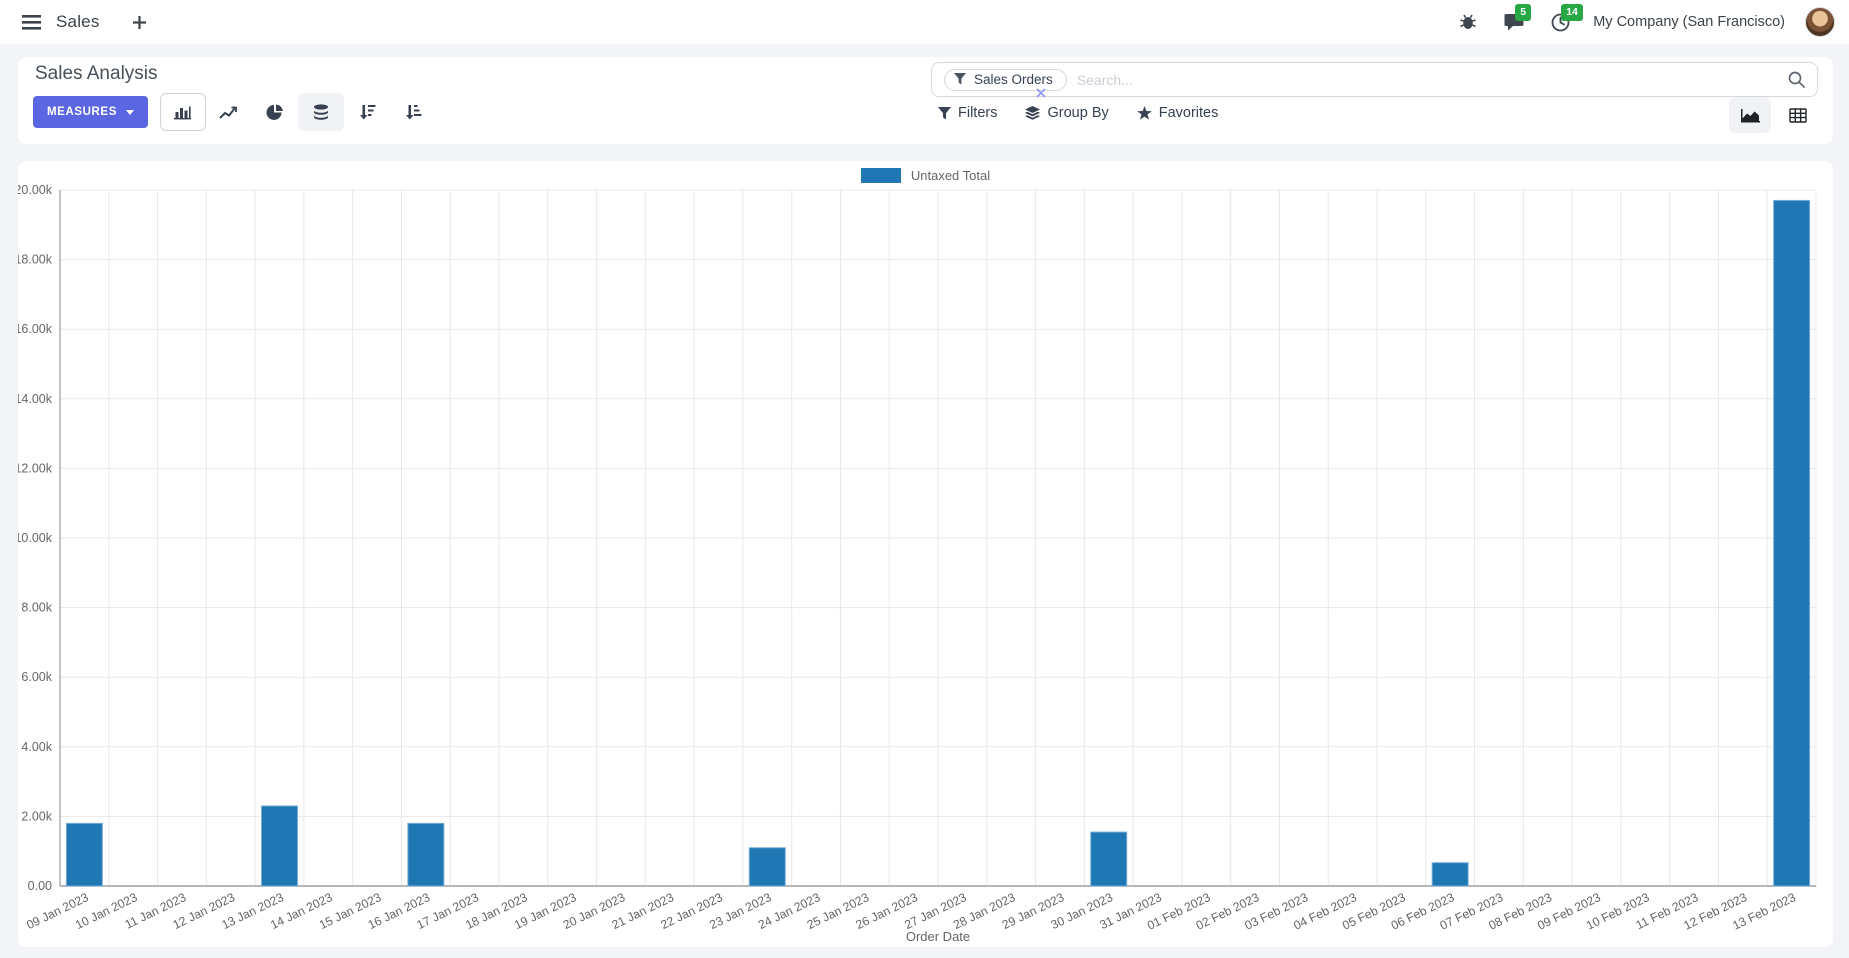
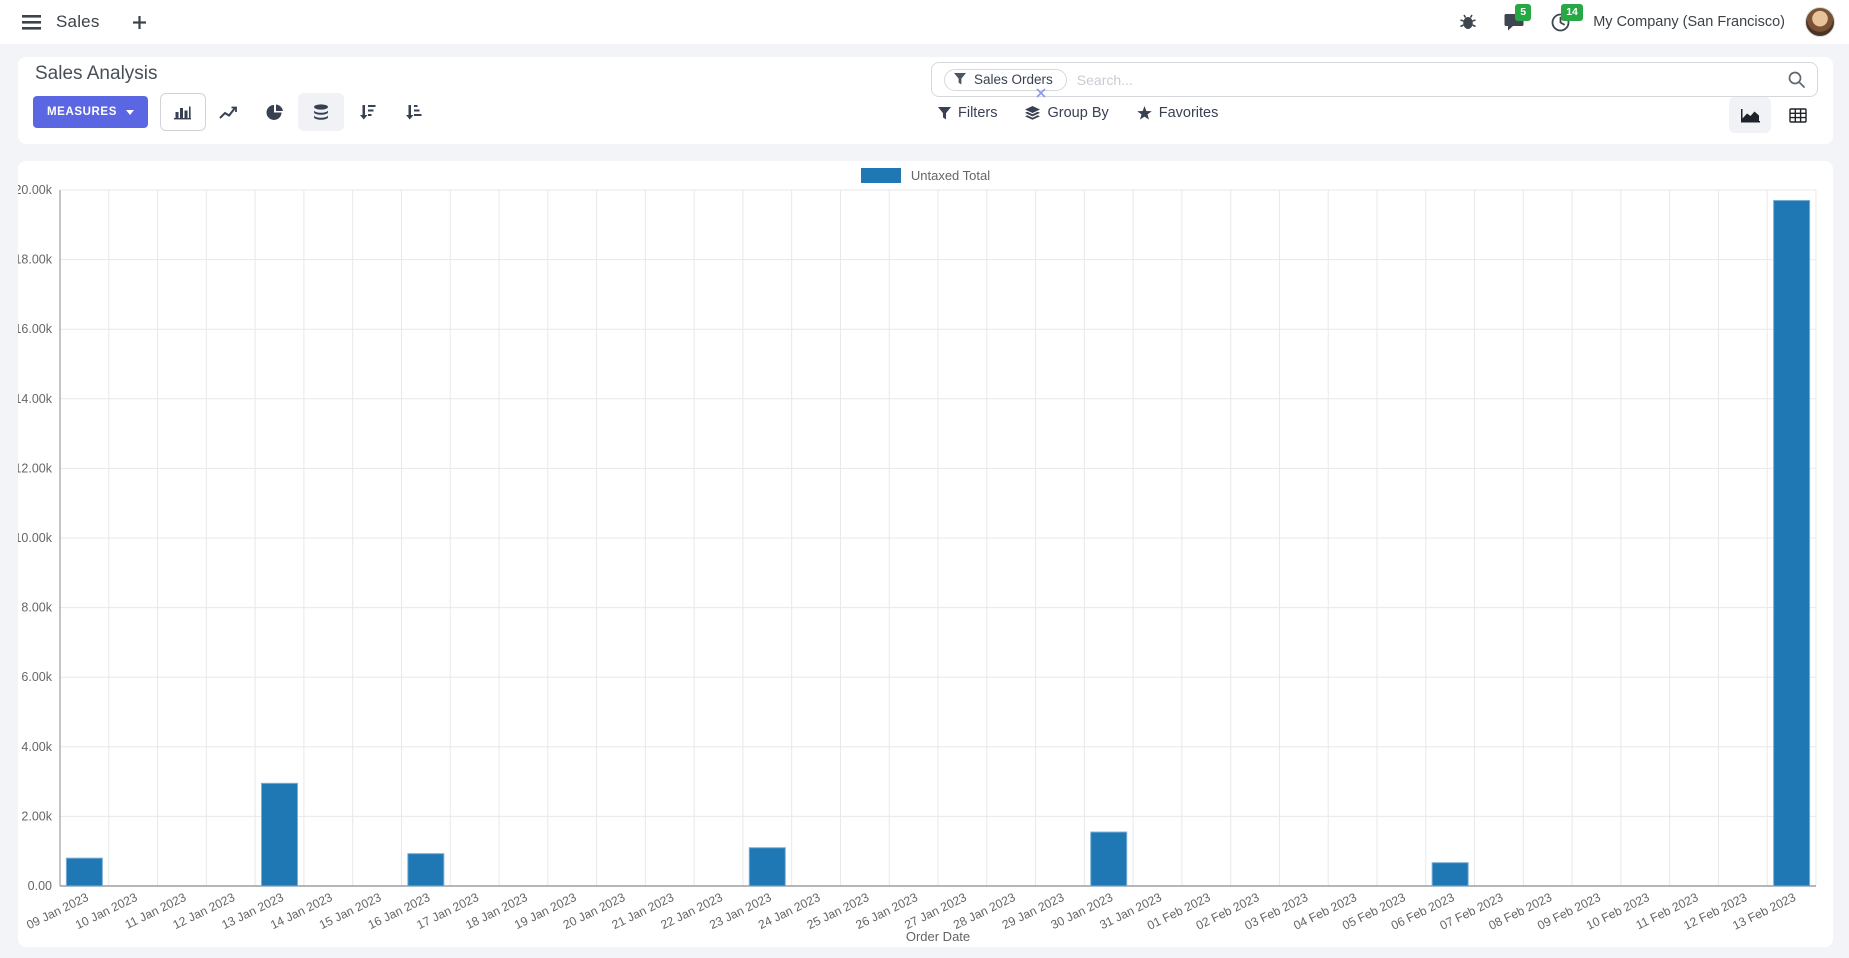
09 Jan 2023: 1.8k -> 0.8k
13 Jan 2023: 2.3k -> 3.0k
16 Jan 2023: 1.8k -> 0.9k
